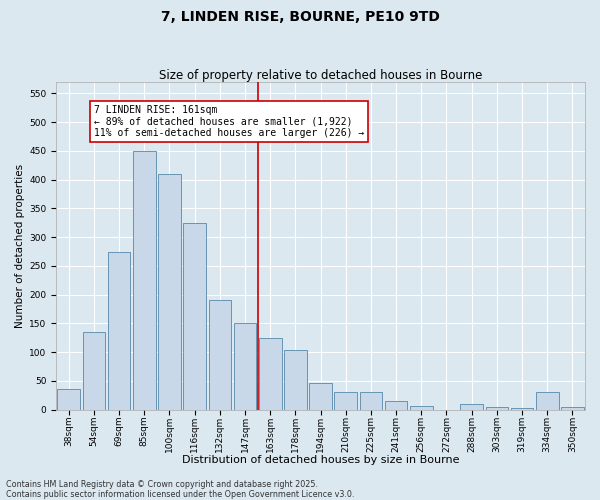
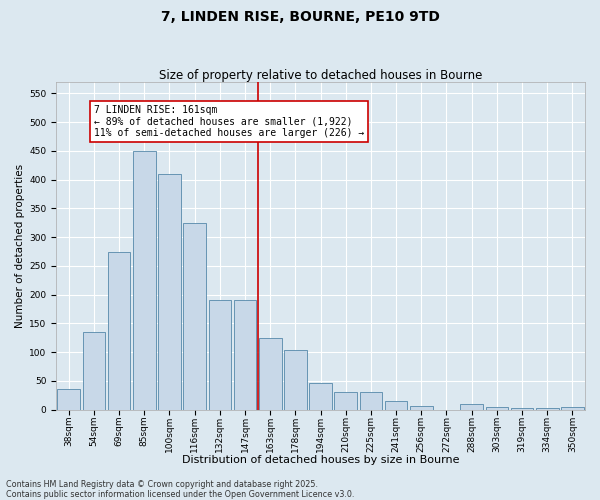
147sqm: 150 -> 190
334sqm: 30 -> 3
